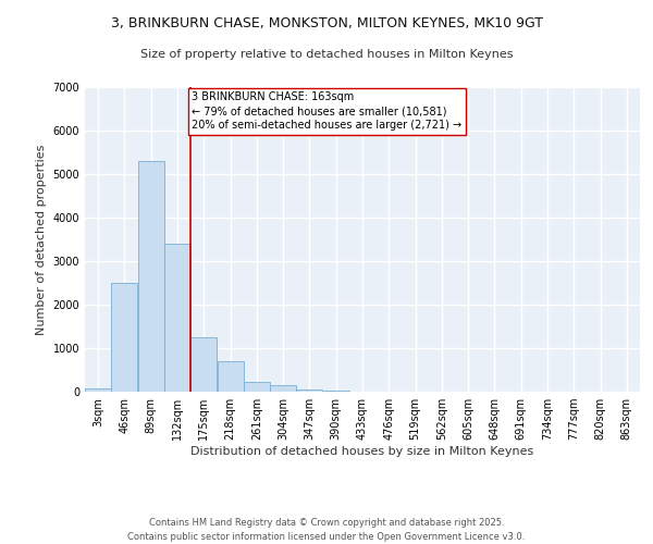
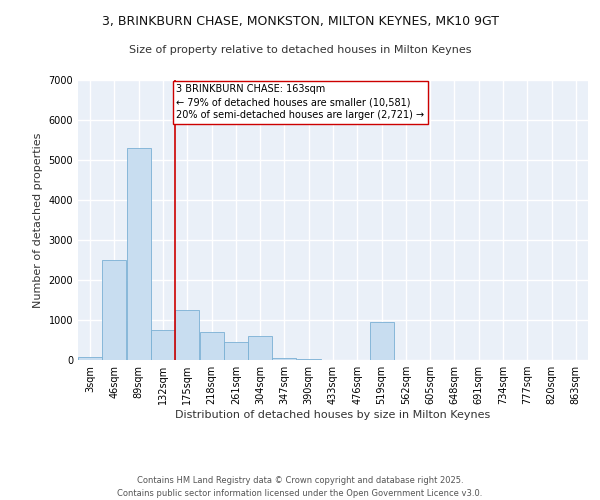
132sqm: 3400 -> 750
261sqm: 230 -> 450
304sqm: 150 -> 600
519sqm: 0 -> 950
